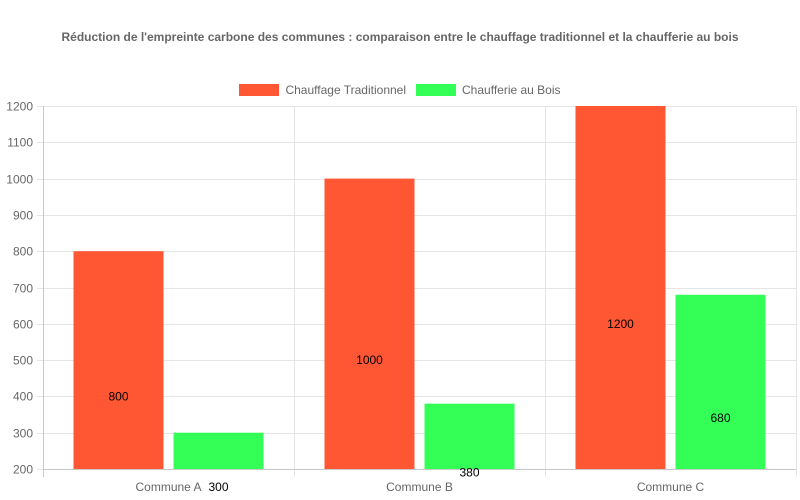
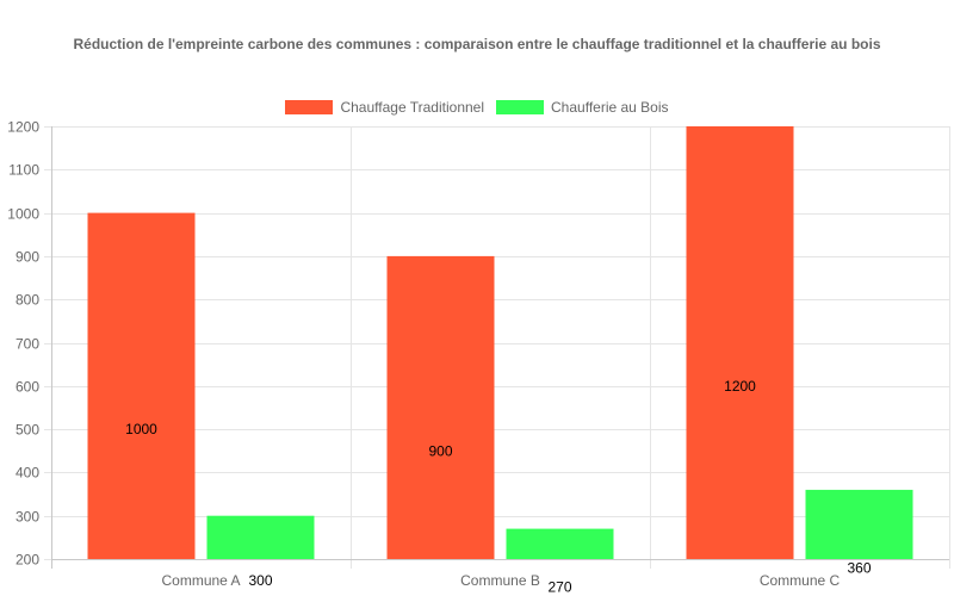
Chauffage Traditionnel/Commune A: 800 -> 1000
Chauffage Traditionnel/Commune B: 1000 -> 900
Chaufferie au Bois/Commune B: 380 -> 270
Chaufferie au Bois/Commune C: 680 -> 360
